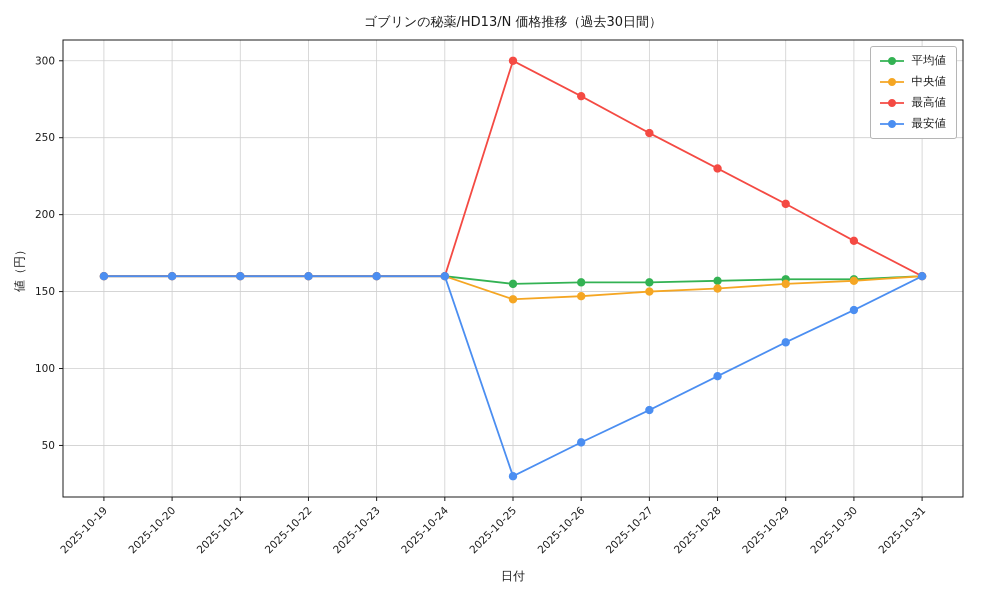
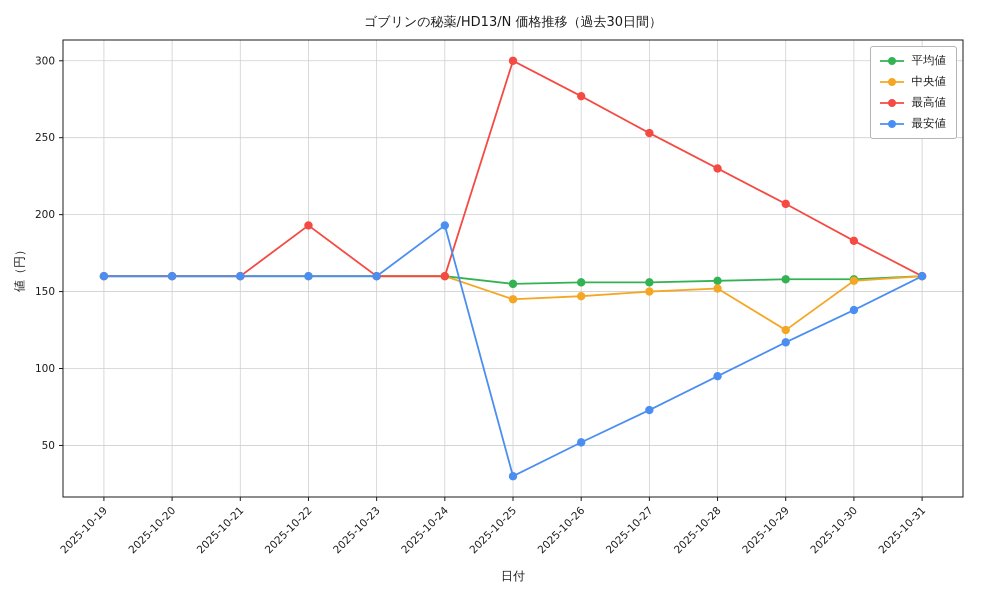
最高値/2025-10-22: 160 -> 193
最安値/2025-10-24: 160 -> 193
中央値/2025-10-29: 155 -> 125
